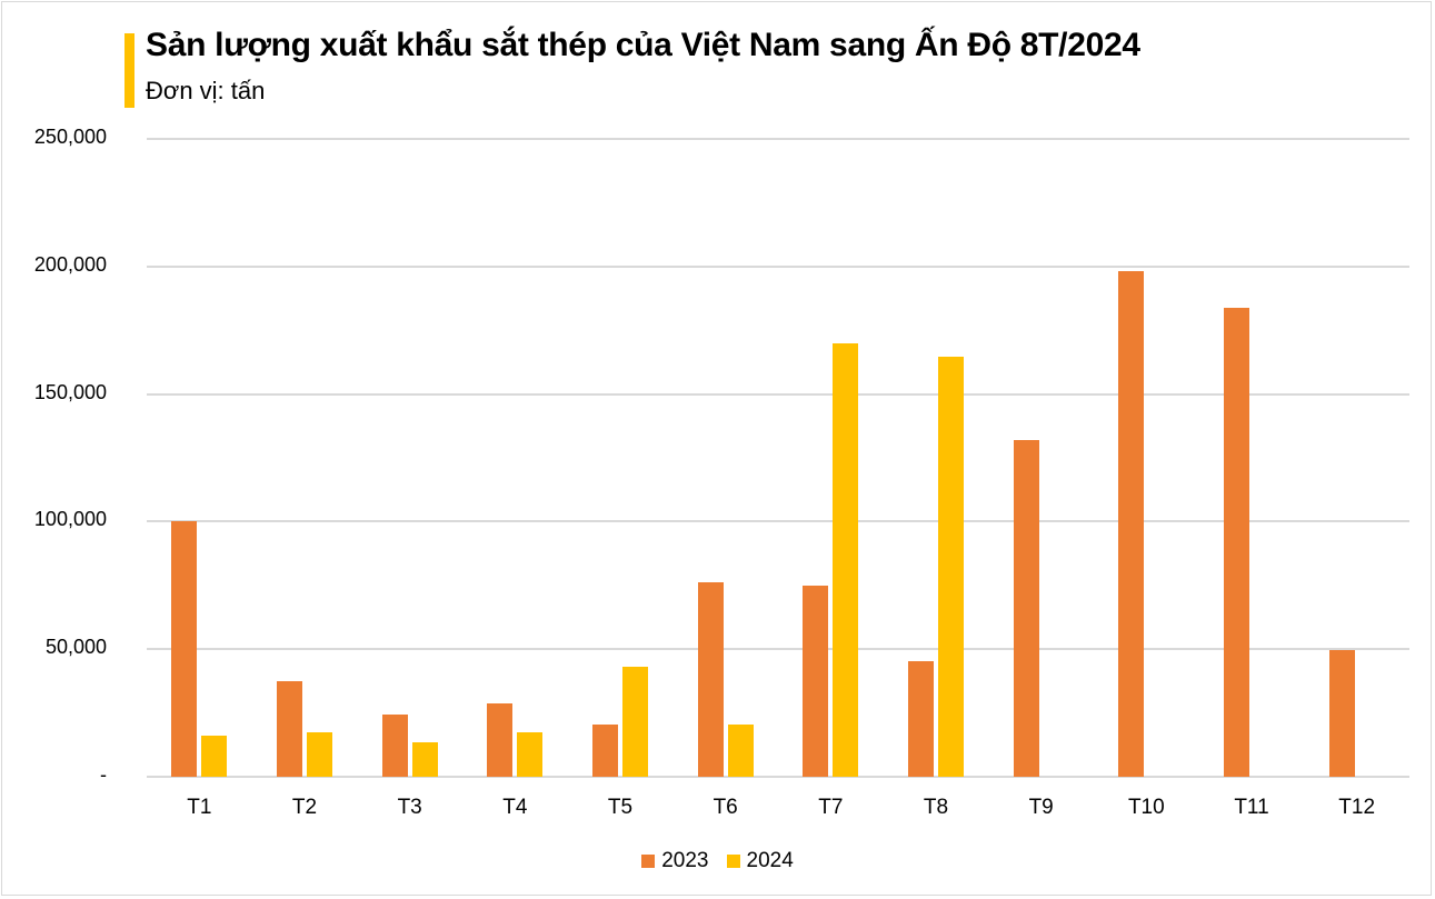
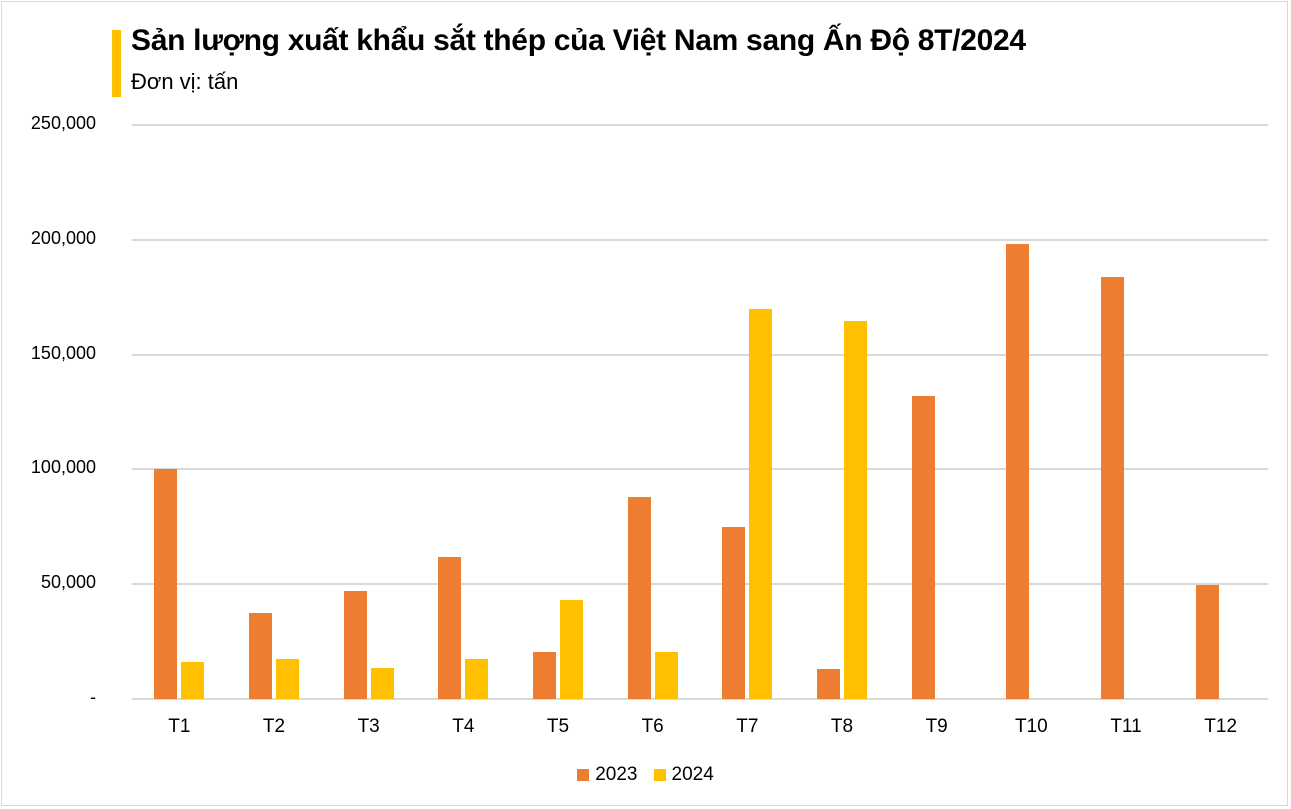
2023/T3: 24000 -> 47000
2023/T4: 29000 -> 62000
2023/T6: 76000 -> 88000
2023/T8: 45000 -> 13000
